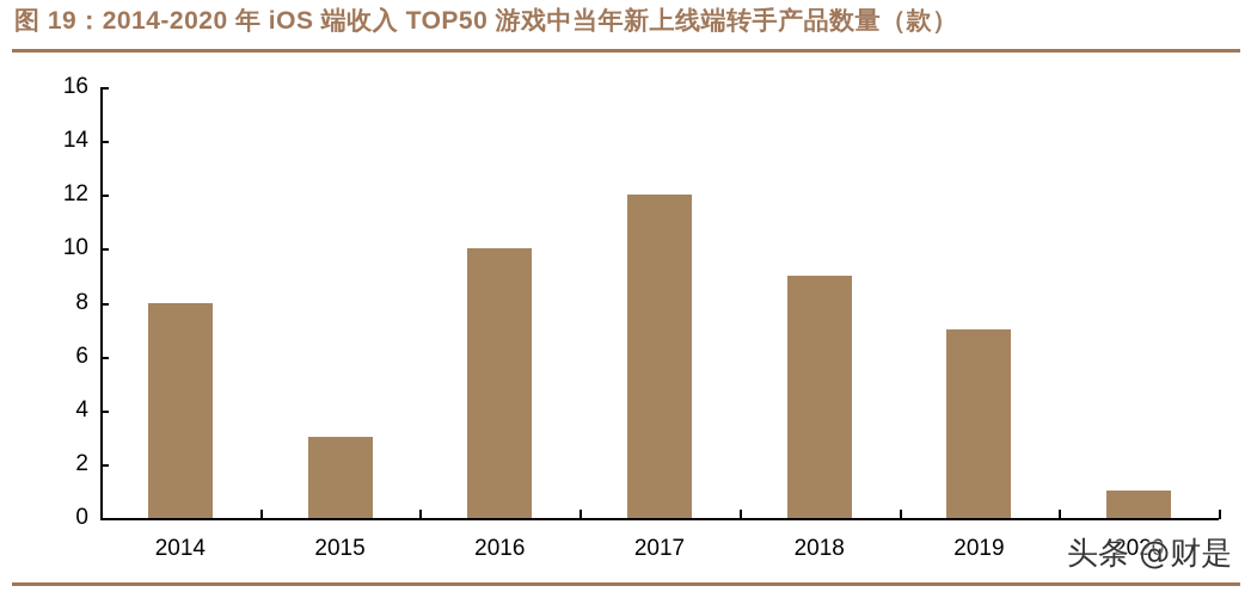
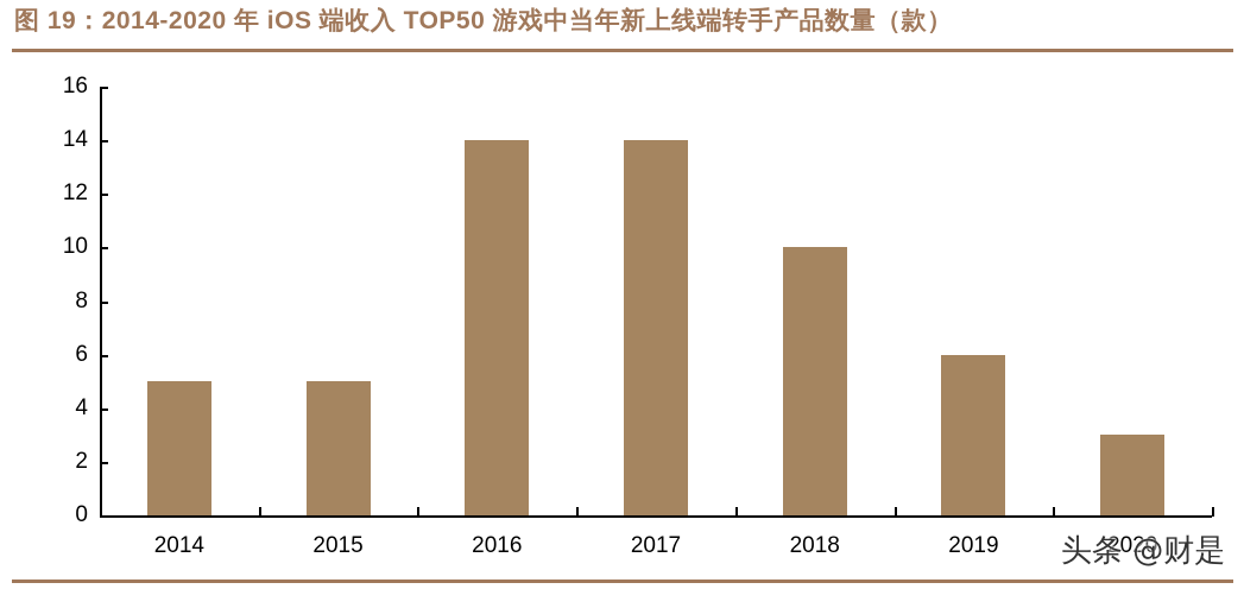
2014: 8 -> 5
2015: 3 -> 5
2016: 10 -> 14
2017: 12 -> 14
2018: 9 -> 10
2019: 7 -> 6
2020: 1 -> 3
